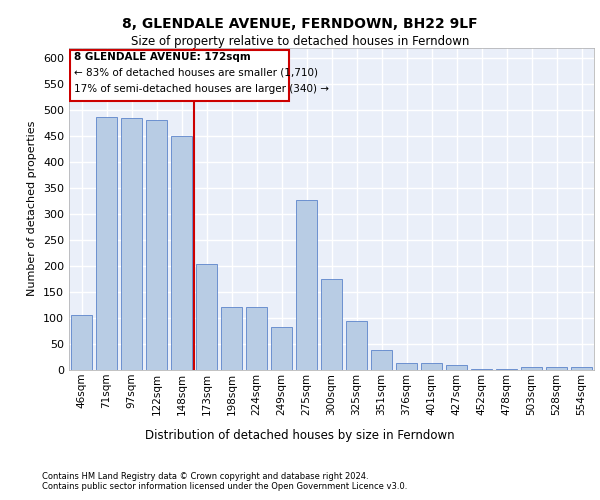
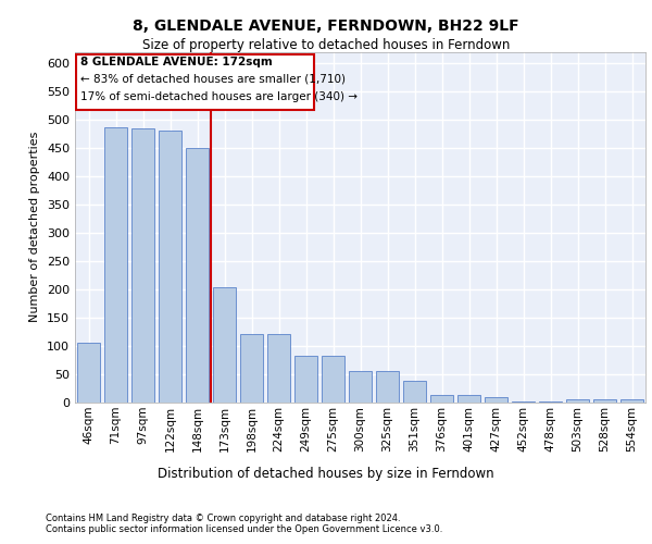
275sqm: 326 -> 82
300sqm: 174 -> 55
325sqm: 94 -> 55
